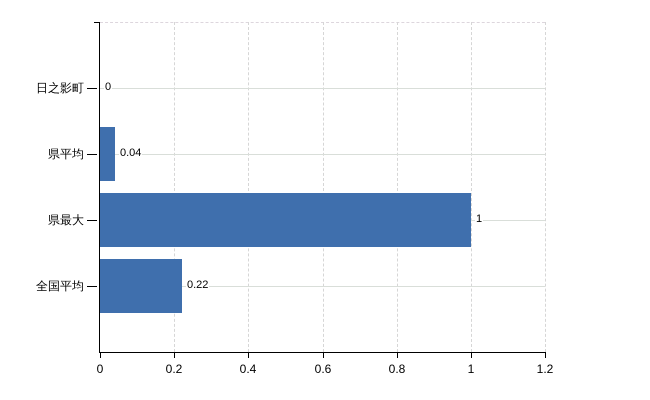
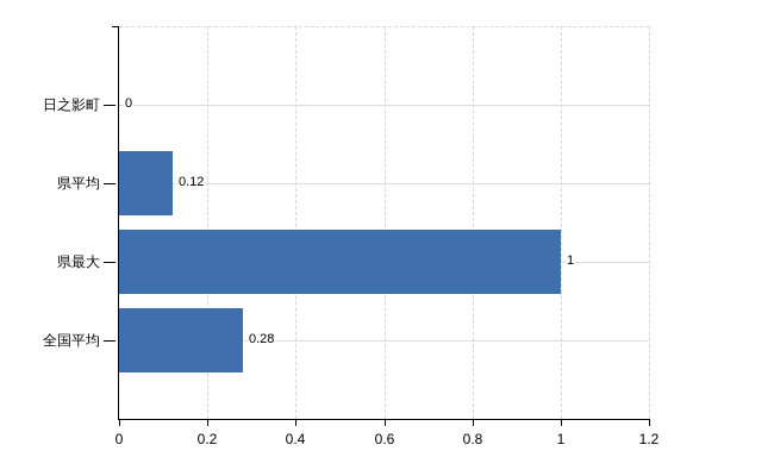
県平均: 0.04 -> 0.12
全国平均: 0.22 -> 0.28
